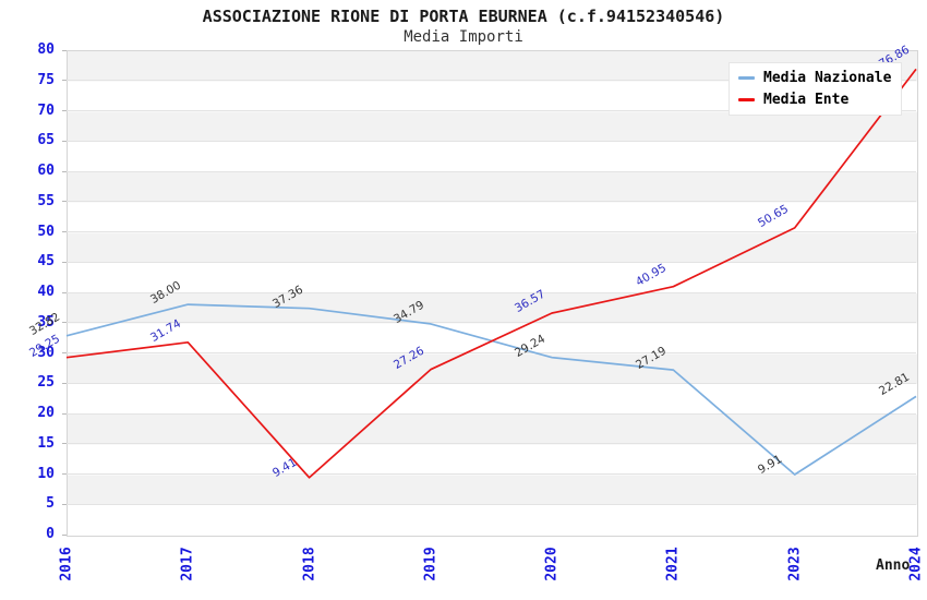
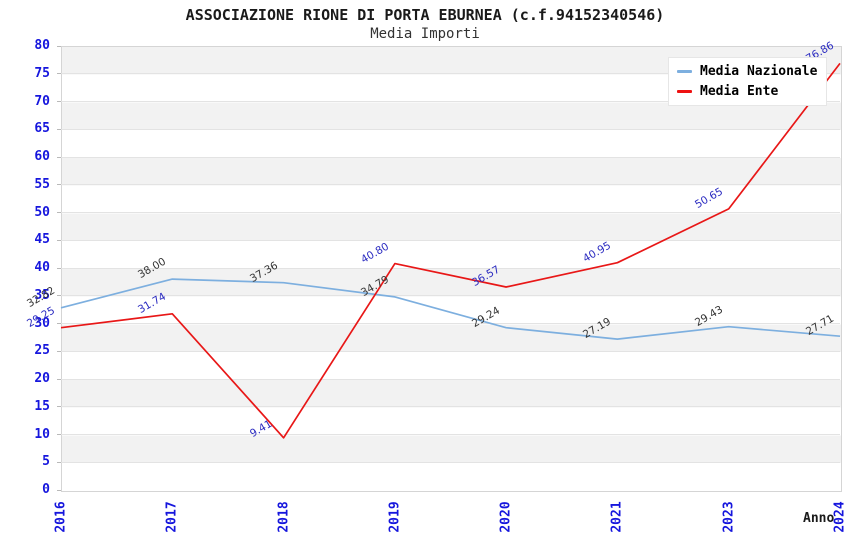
Media Ente/2019: 27.26 -> 40.80
Media Nazionale/2023: 9.91 -> 29.43
Media Nazionale/2024: 22.81 -> 27.71
